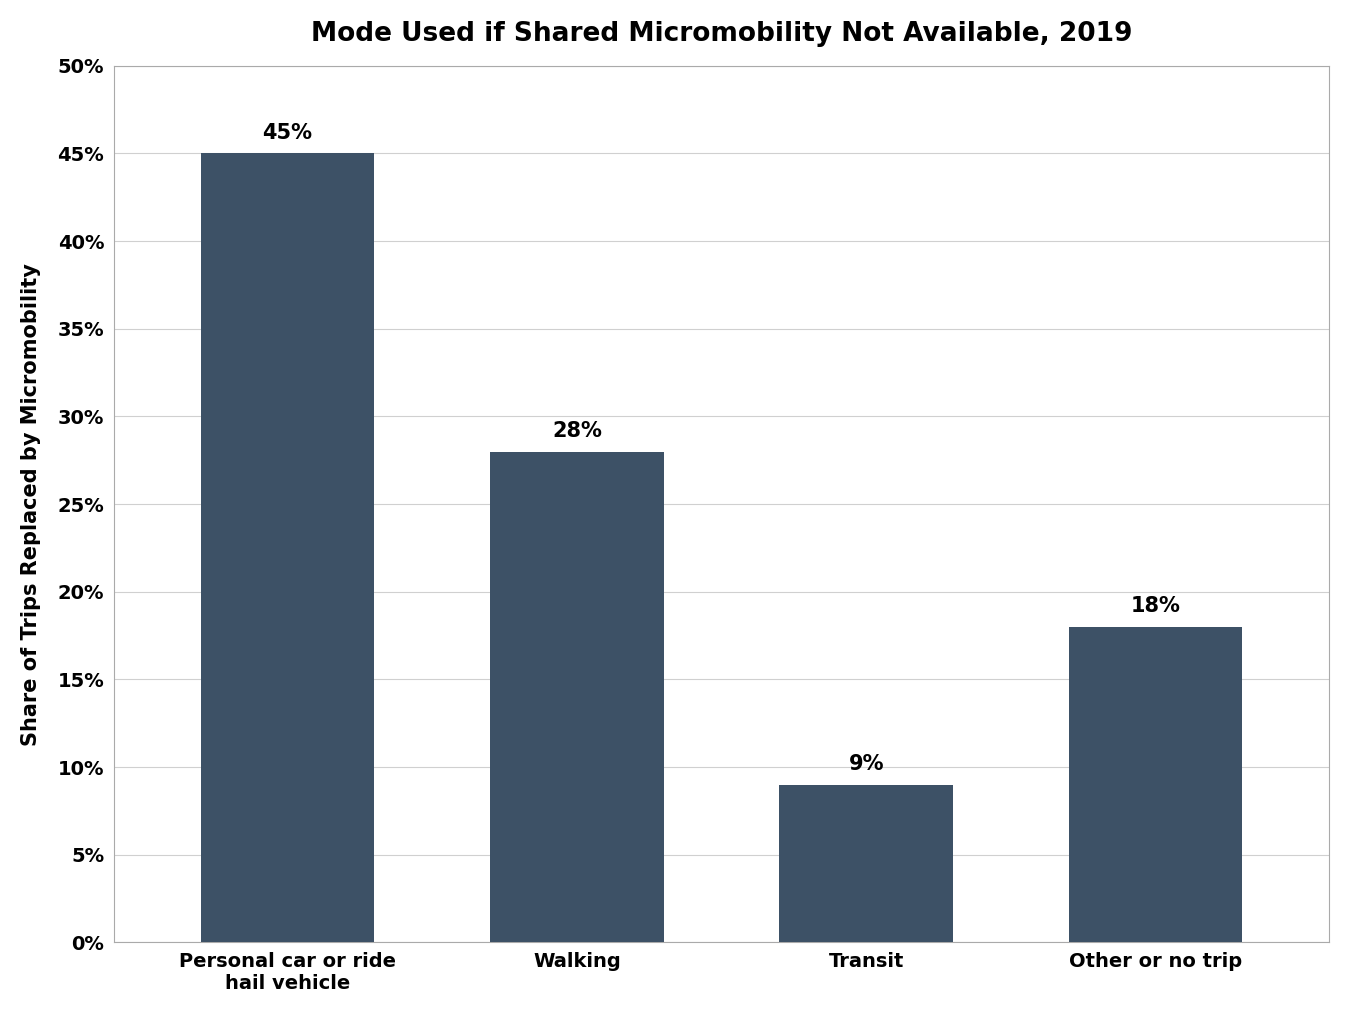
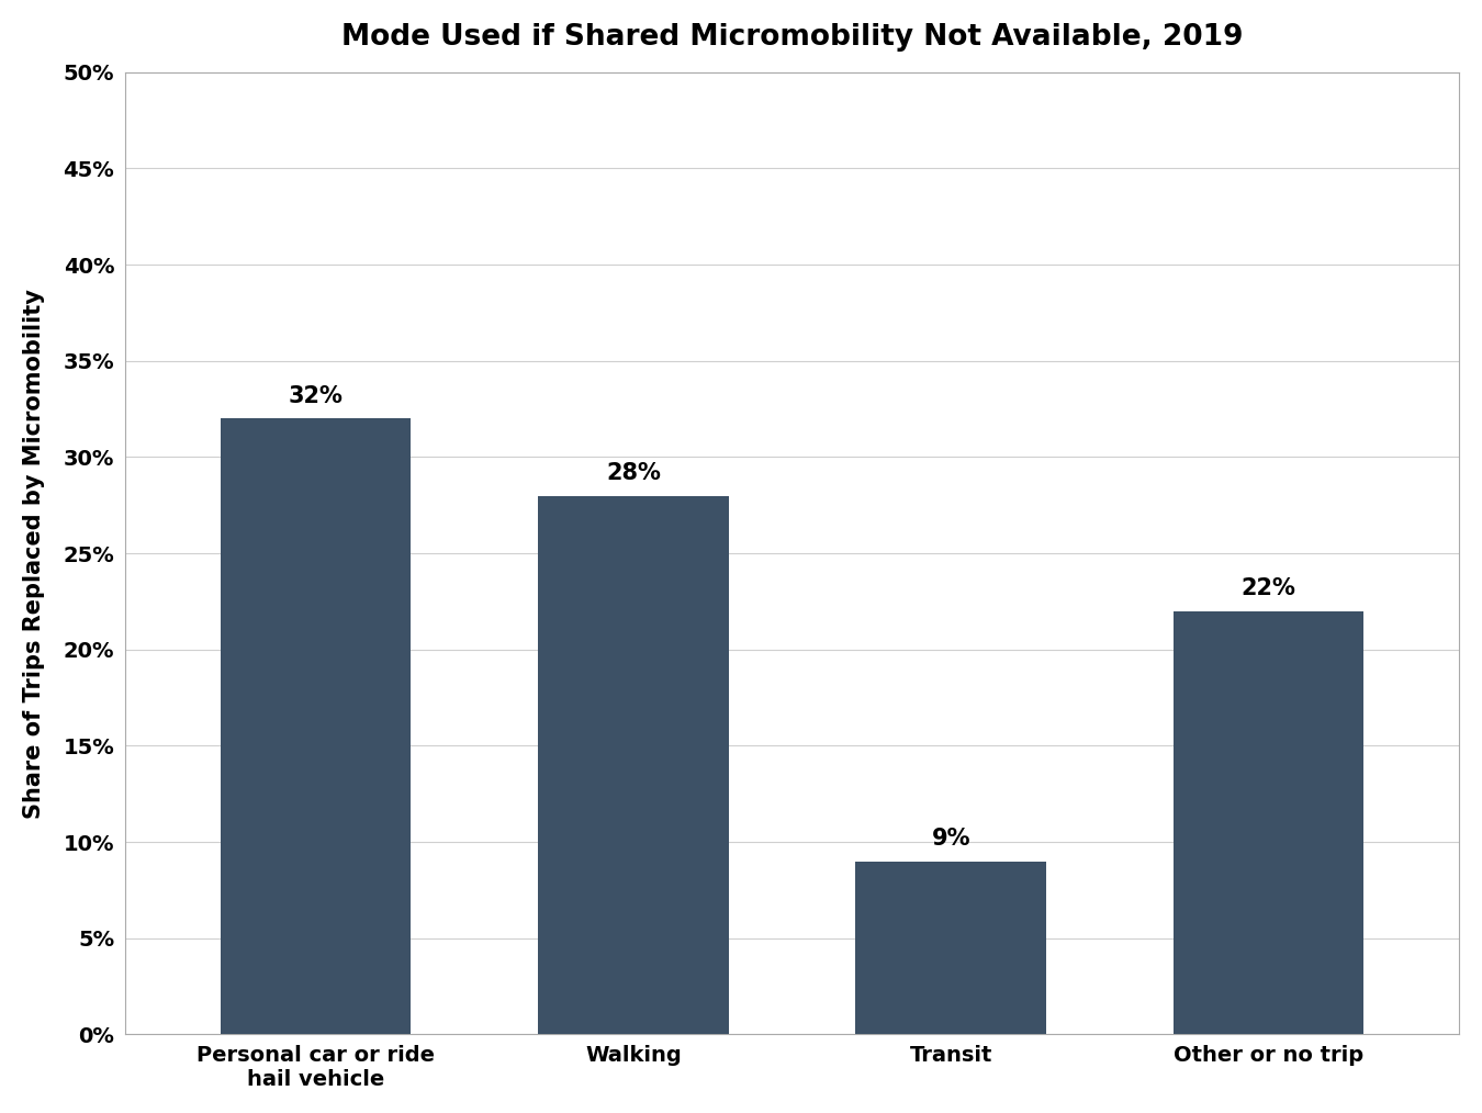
Personal car or ride hail vehicle: 45% -> 32%
Other or no trip: 18% -> 22%
